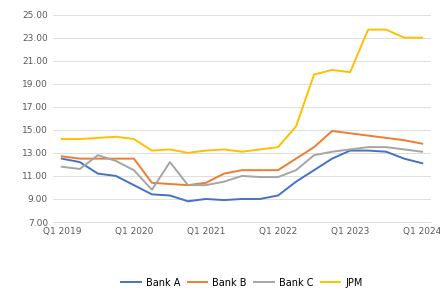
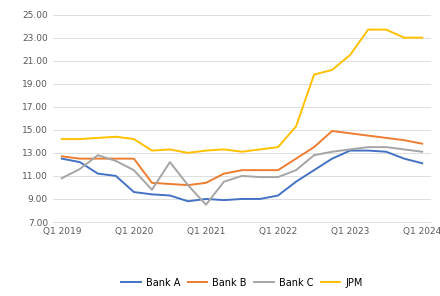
Bank C/Q1 2019: 11.8 -> 10.8
Bank A/Q1 2020: 10.2 -> 9.6
Bank C/Q1 2021: 10.2 -> 8.5
JPM/Q1 2023: 20.0 -> 21.5
